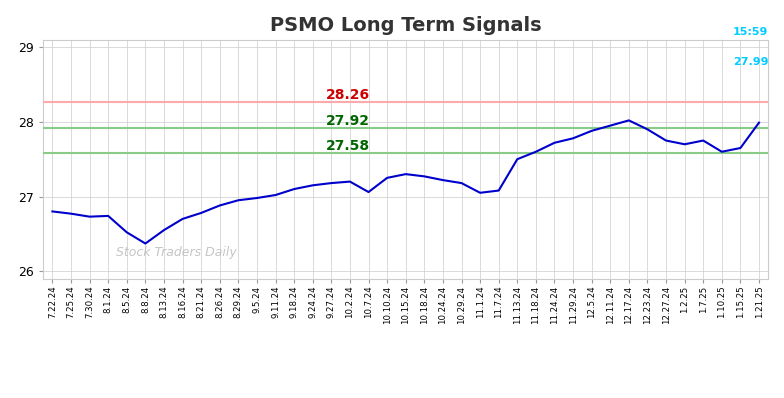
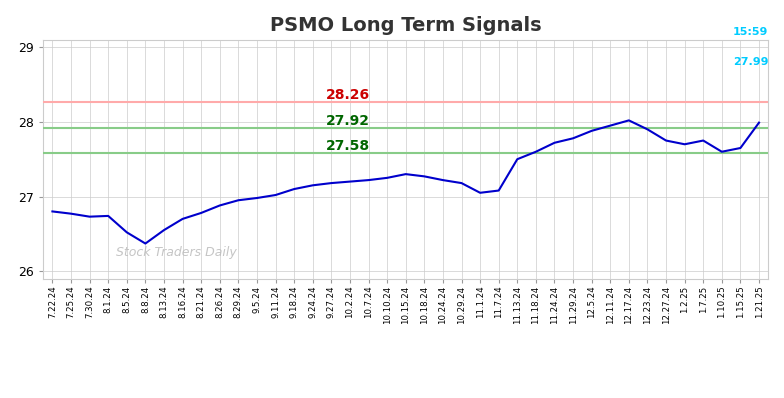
10.7.24: 27.06 -> 27.22
